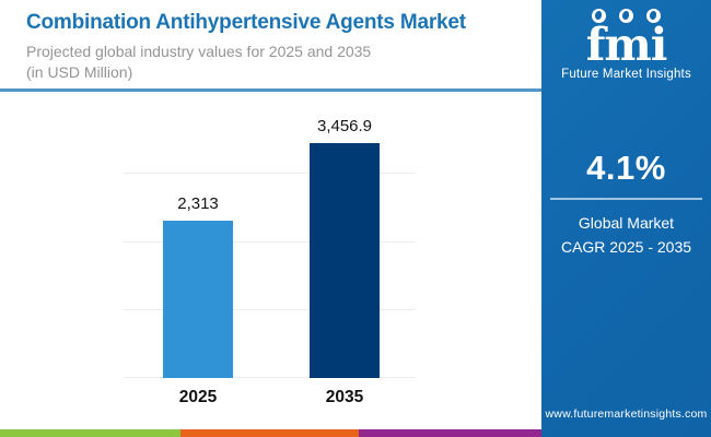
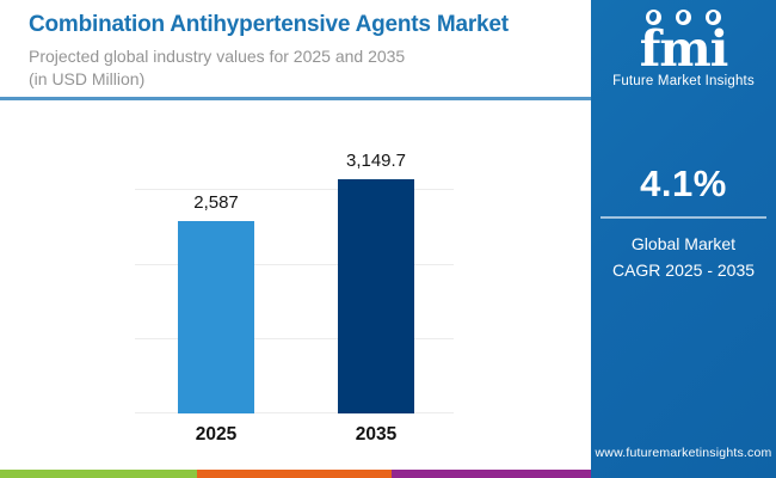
2025: 2,313 -> 2,587
2035: 3,456.9 -> 3,149.7
